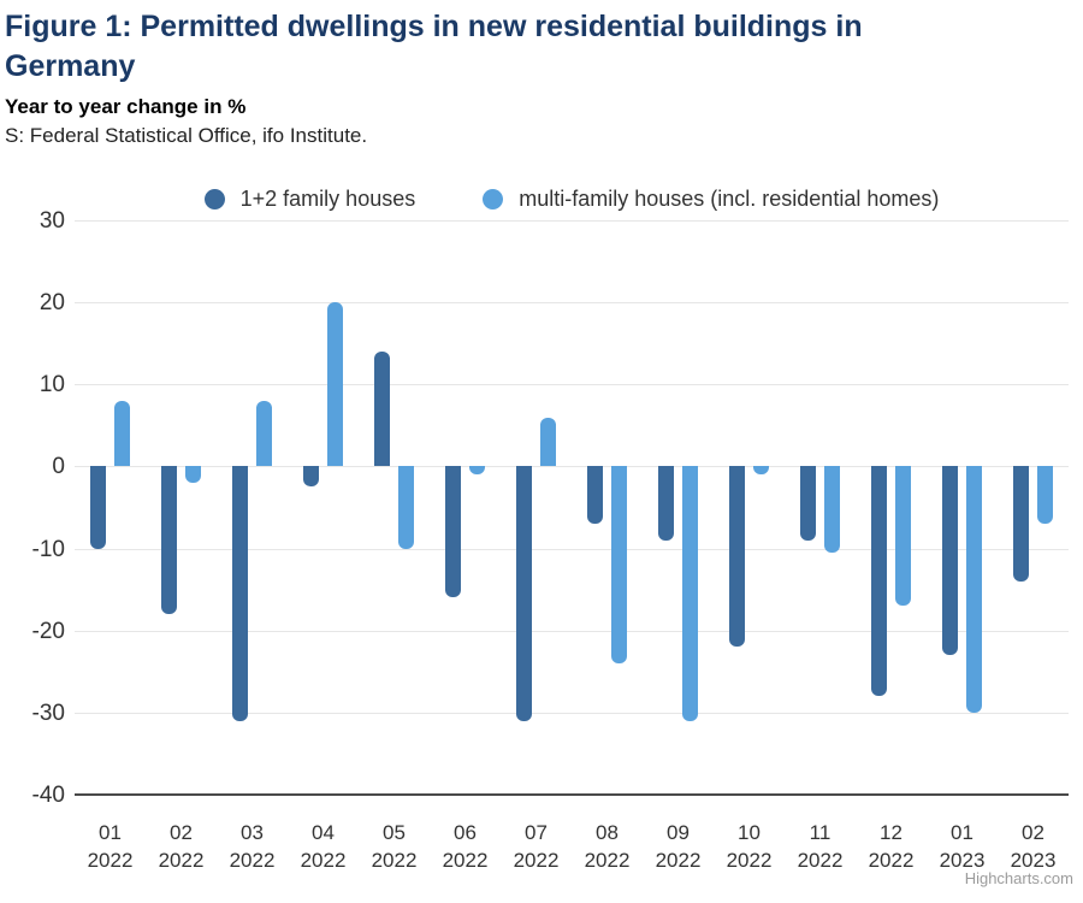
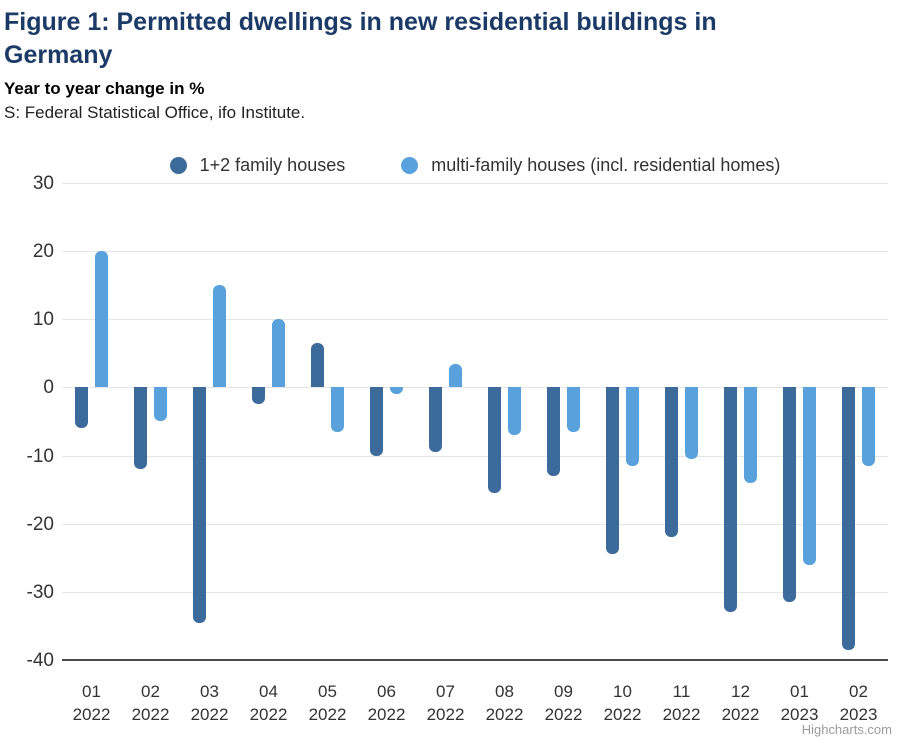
1+2 family houses/01 2022: -10 -> -6
multi-family houses (incl. residential homes)/01 2022: 8 -> 20
1+2 family houses/02 2022: -18 -> -12
multi-family houses (incl. residential homes)/02 2022: -2 -> -5
1+2 family houses/03 2022: -31 -> -34
multi-family houses (incl. residential homes)/03 2022: 8 -> 15
multi-family houses (incl. residential homes)/04 2022: 20 -> 10
1+2 family houses/05 2022: 14 -> 6
multi-family houses (incl. residential homes)/05 2022: -10 -> -6
1+2 family houses/06 2022: -16 -> -10
1+2 family houses/07 2022: -31 -> -10
multi-family houses (incl. residential homes)/07 2022: 6 -> 4
1+2 family houses/08 2022: -7 -> -16
multi-family houses (incl. residential homes)/08 2022: -24 -> -7
1+2 family houses/09 2022: -9 -> -13
multi-family houses (incl. residential homes)/09 2022: -31 -> -6
1+2 family houses/10 2022: -22 -> -24
multi-family houses (incl. residential homes)/10 2022: -1 -> -12
1+2 family houses/11 2022: -9 -> -22
1+2 family houses/12 2022: -28 -> -33
multi-family houses (incl. residential homes)/12 2022: -17 -> -14
1+2 family houses/01 2023: -23 -> -32
multi-family houses (incl. residential homes)/01 2023: -30 -> -26
1+2 family houses/02 2023: -14 -> -38
multi-family houses (incl. residential homes)/02 2023: -7 -> -12
